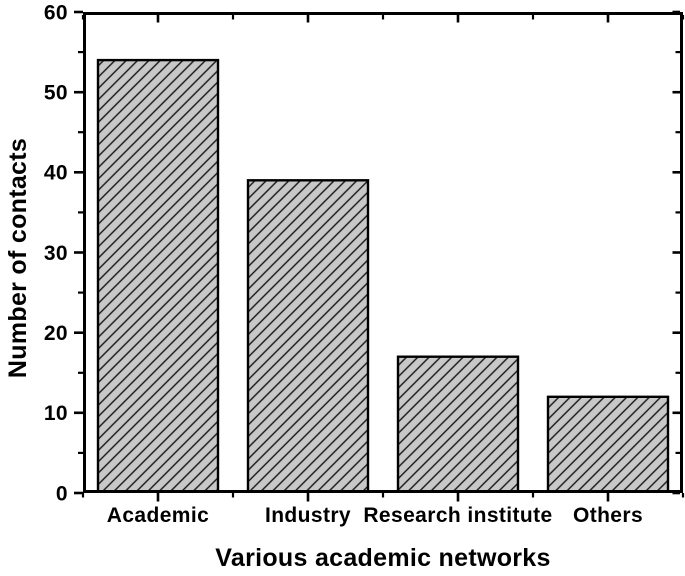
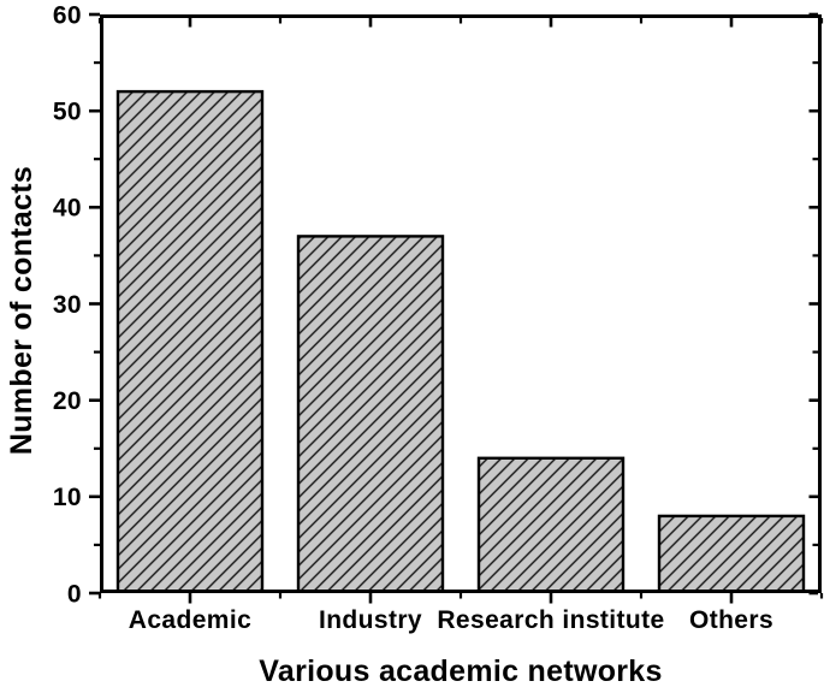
Academic: 54 -> 52
Industry: 39 -> 37
Research institute: 17 -> 14
Others: 12 -> 8
